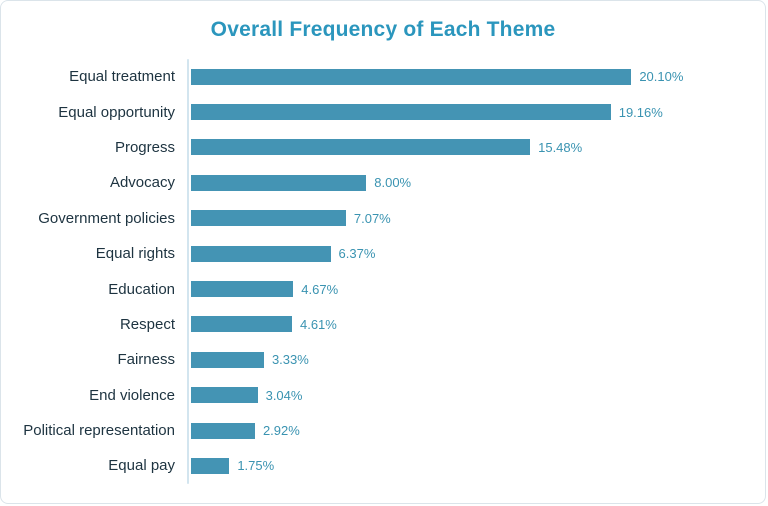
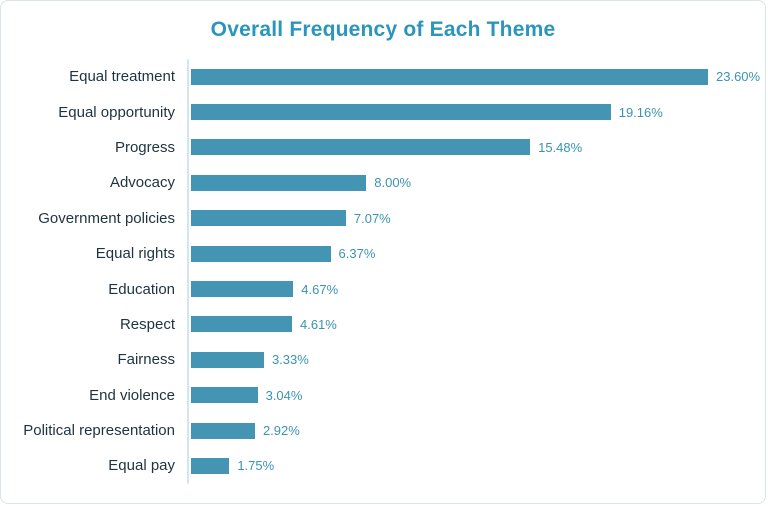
Equal treatment: 20.10% -> 23.60%
